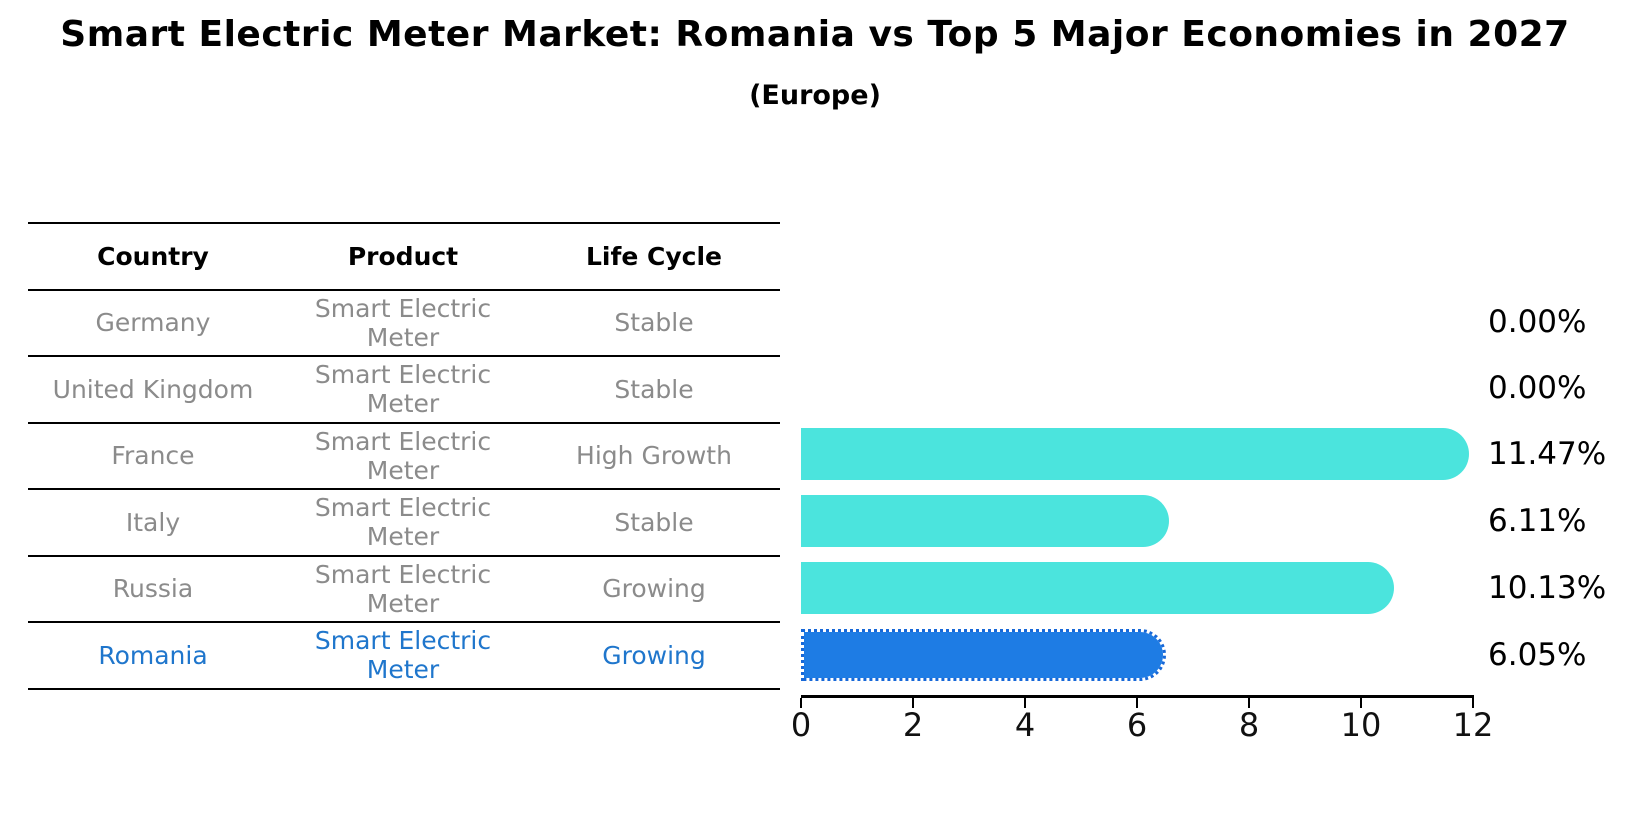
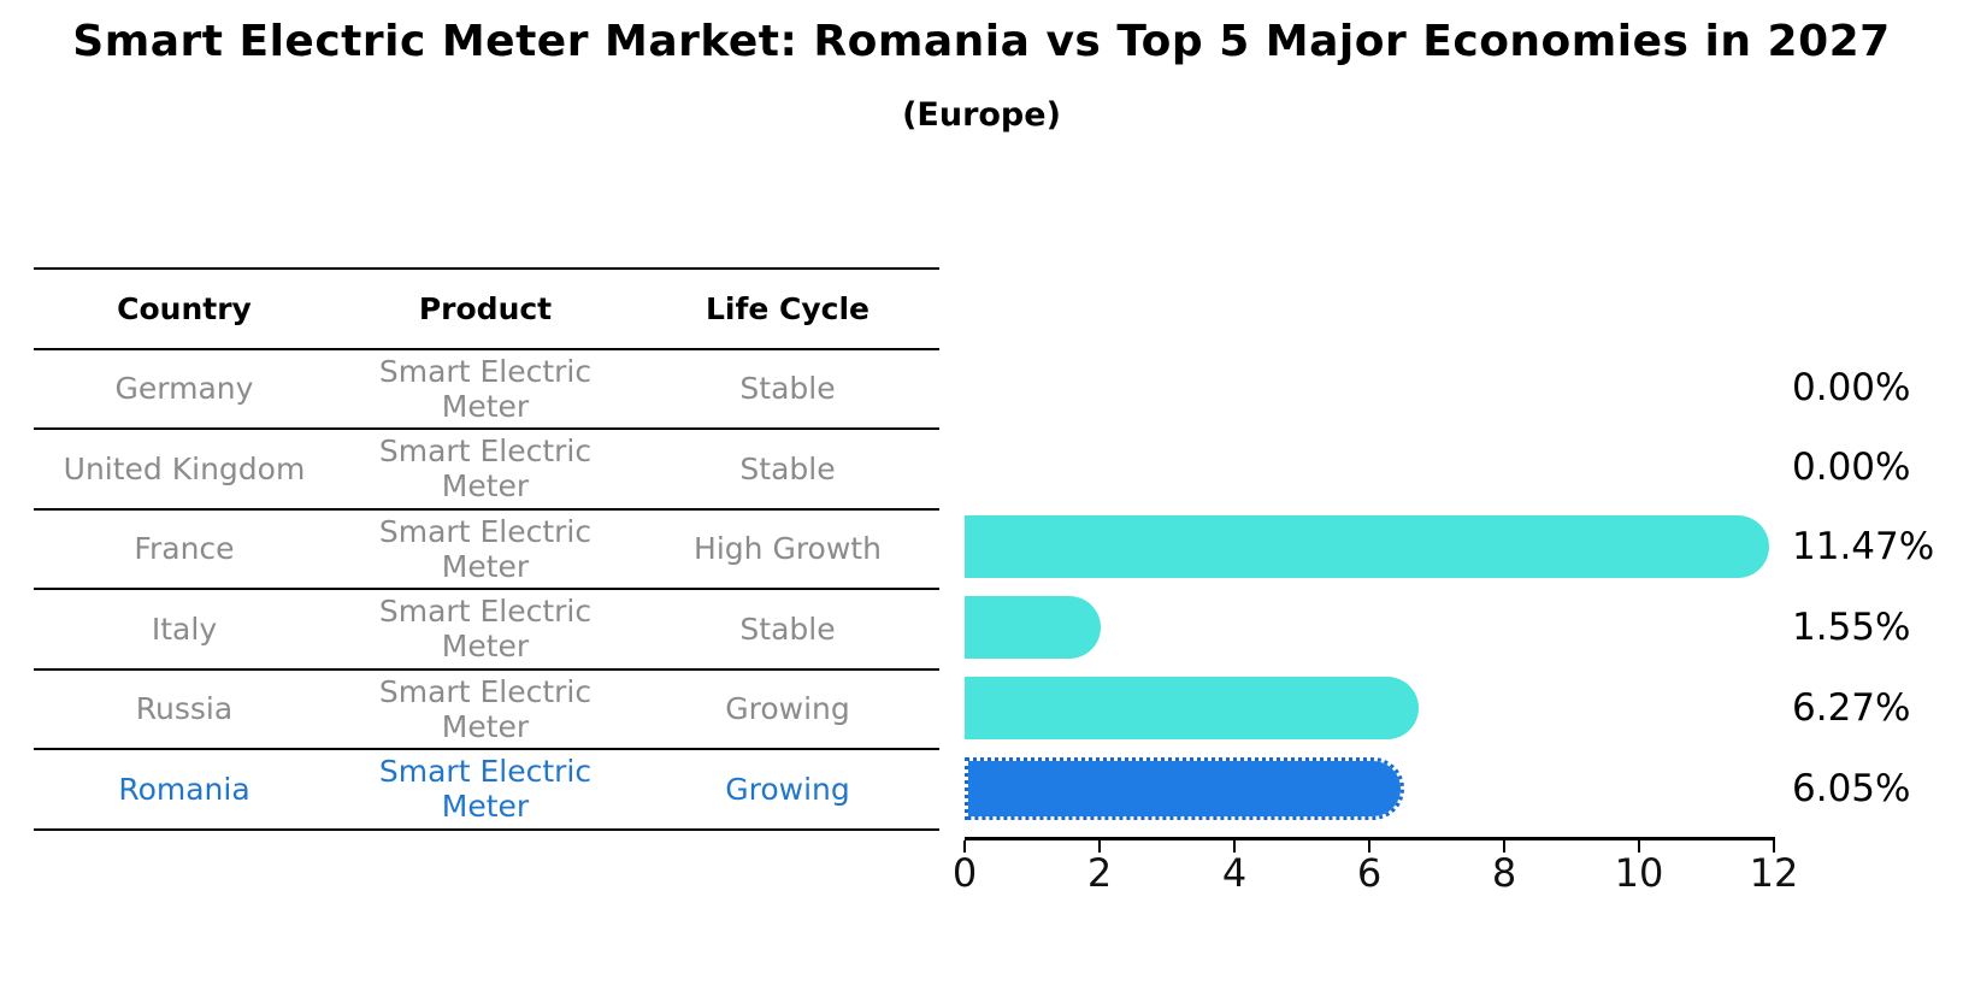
Italy: 6.11% -> 1.55%
Russia: 10.13% -> 6.27%
